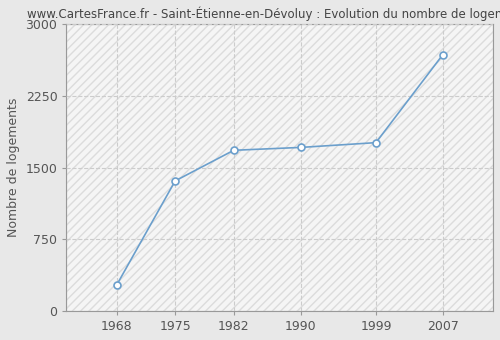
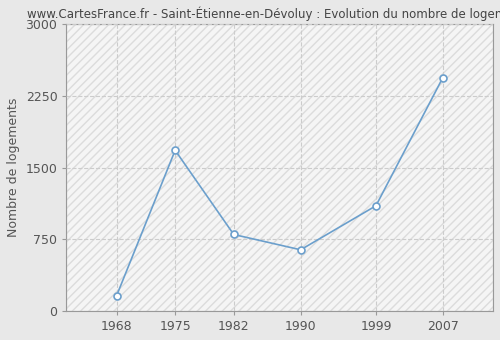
1968: 270 -> 160
1975: 1360 -> 1680
1982: 1680 -> 800
1990: 1710 -> 640
1999: 1760 -> 1100
2007: 2680 -> 2440
